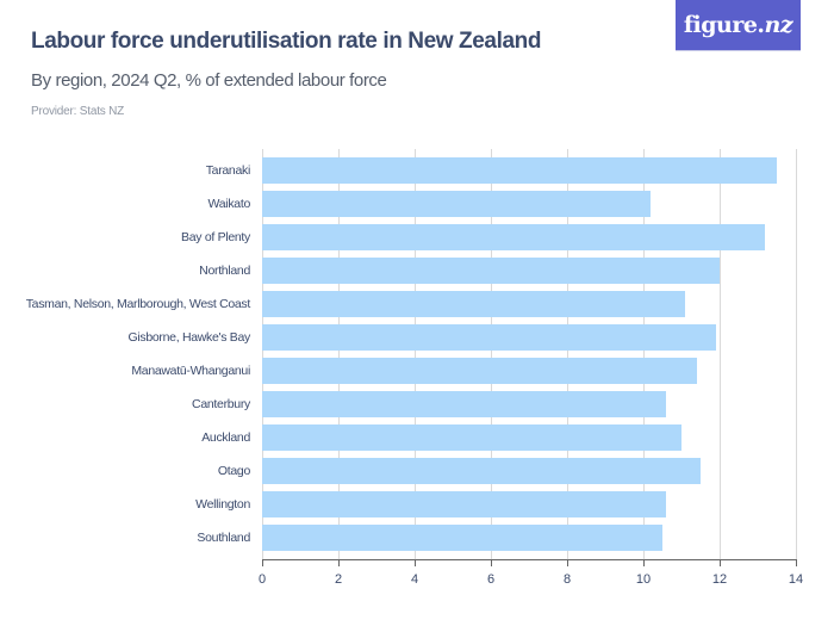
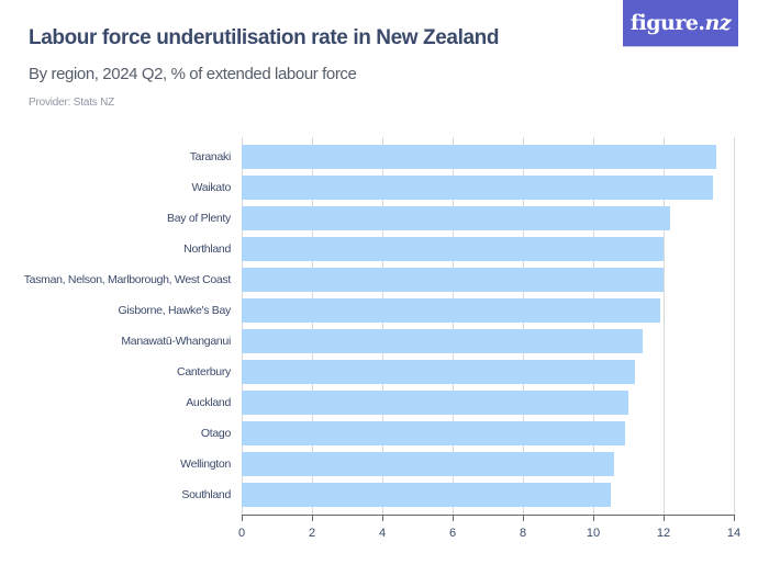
Waikato: 10.2 -> 13.4
Bay of Plenty: 13.2 -> 12.2
Tasman, Nelson, Marlborough, West Coast: 11.1 -> 12.0
Canterbury: 10.6 -> 11.2
Otago: 11.5 -> 10.9
